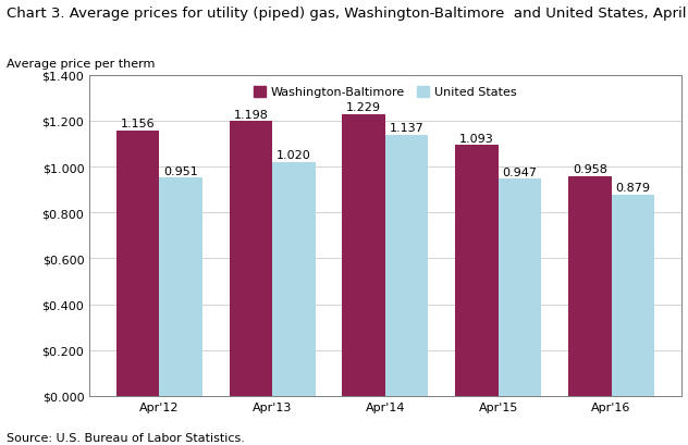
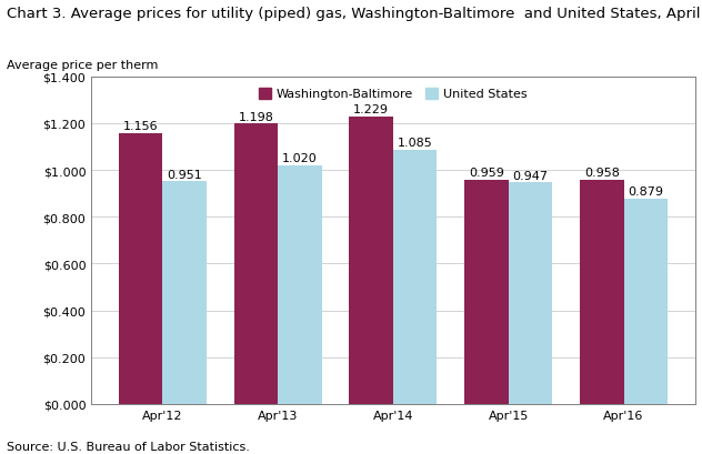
United States/Apr'14: 1.137 -> 1.085
Washington-Baltimore/Apr'15: 1.093 -> 0.959
